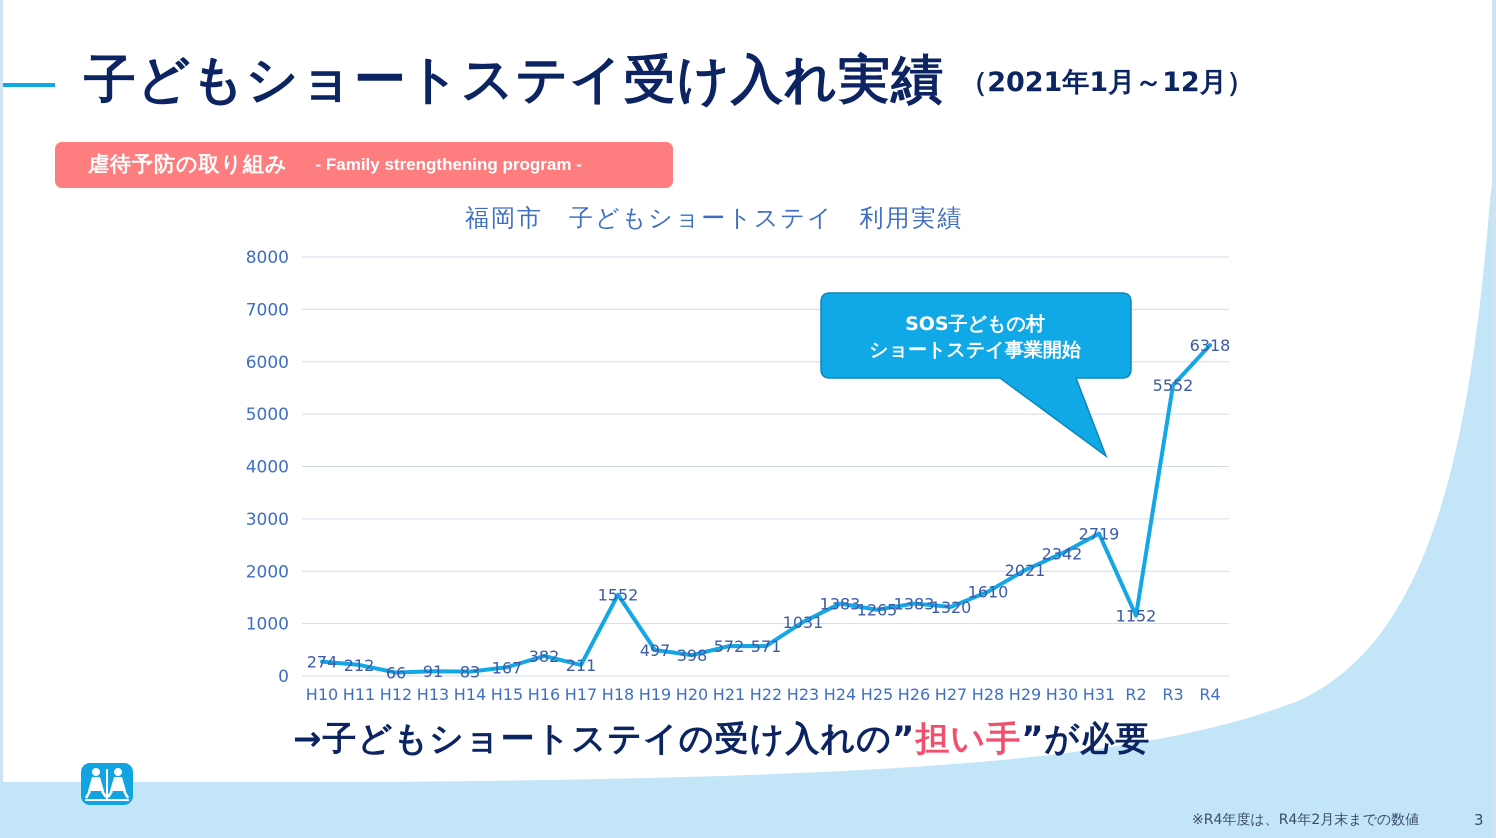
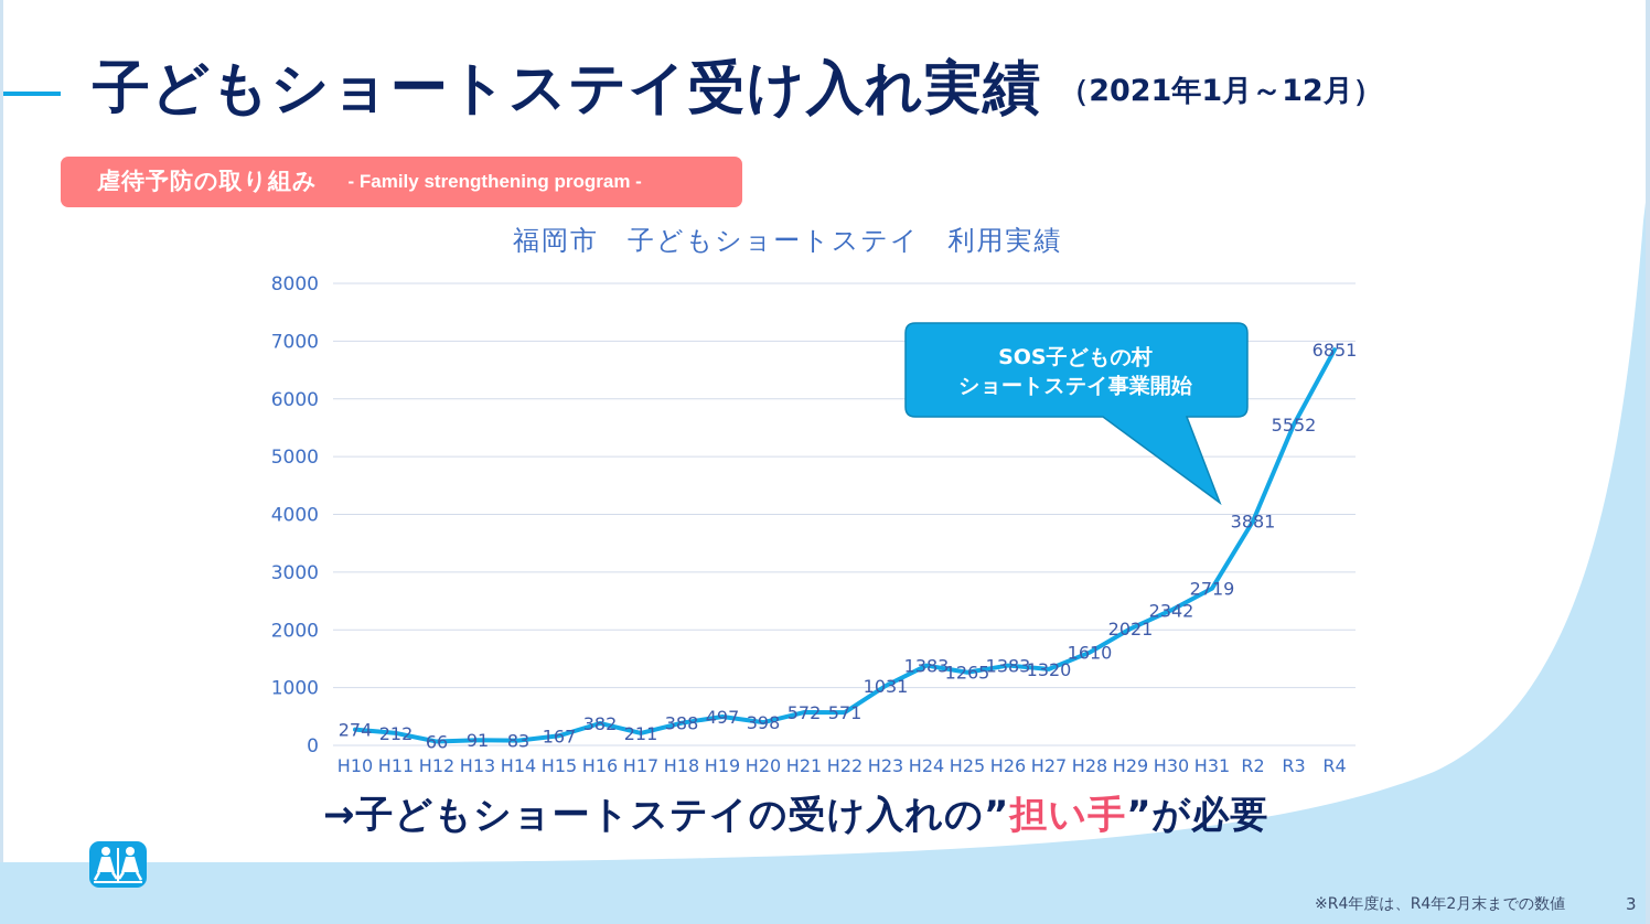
H18: 1552 -> 388
R2: 1152 -> 3881
R4: 6318 -> 6851
